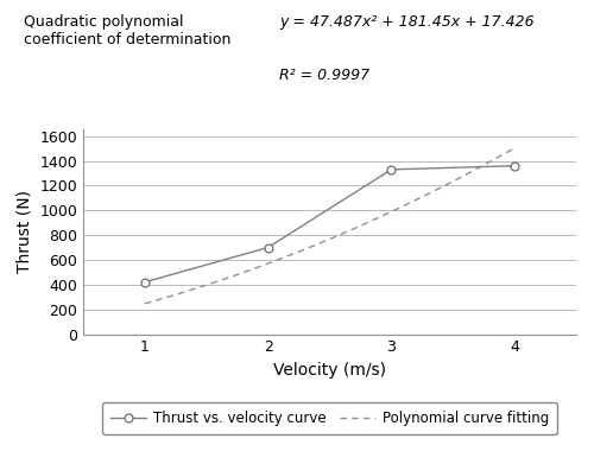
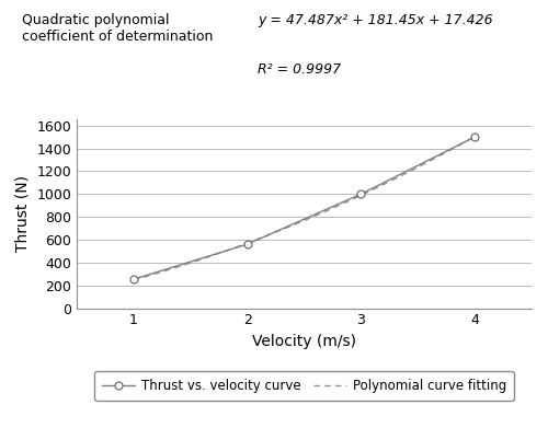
Thrust vs. velocity curve/1: 420 -> 250
Thrust vs. velocity curve/2: 700 -> 560
Thrust vs. velocity curve/3: 1330 -> 1000
Thrust vs. velocity curve/4: 1360 -> 1500
